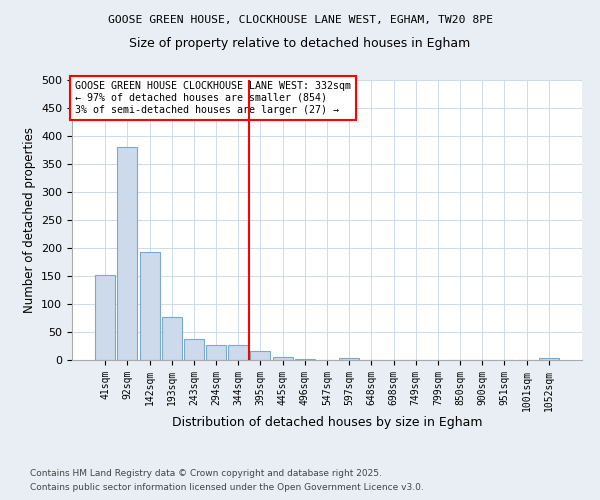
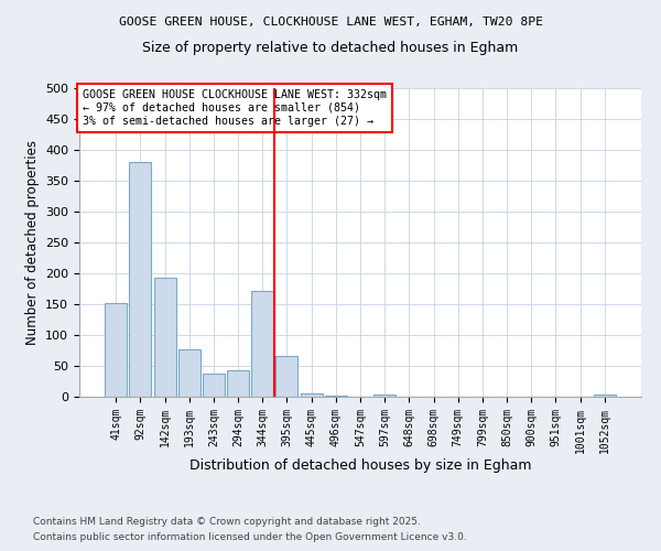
294sqm: 26 -> 42
344sqm: 26 -> 172
395sqm: 16 -> 66
